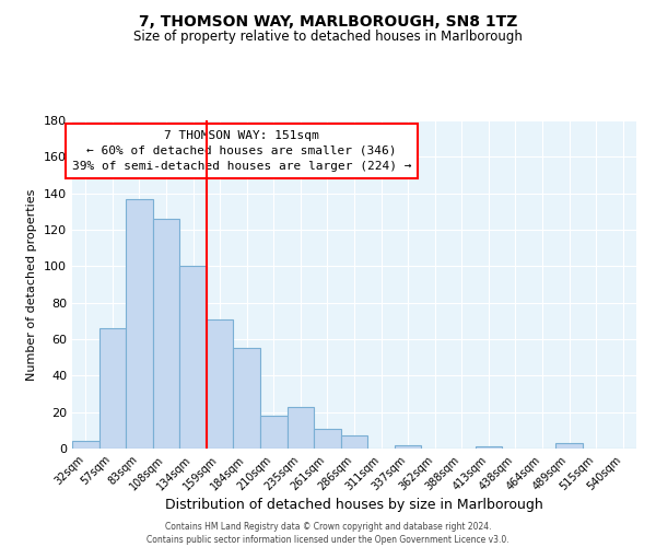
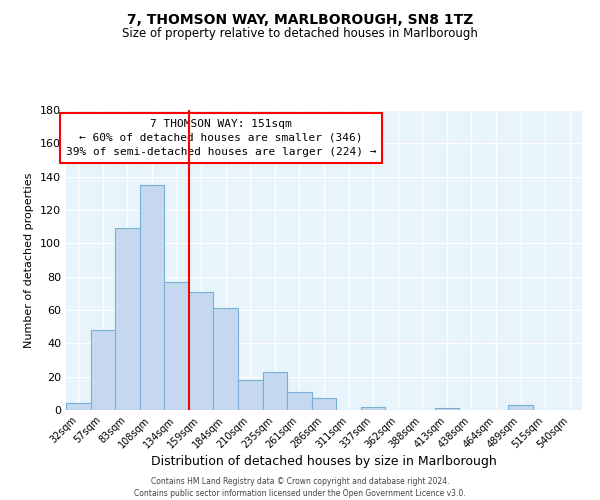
57sqm: 66 -> 48
83sqm: 137 -> 109
108sqm: 126 -> 135
134sqm: 100 -> 77
184sqm: 55 -> 61
